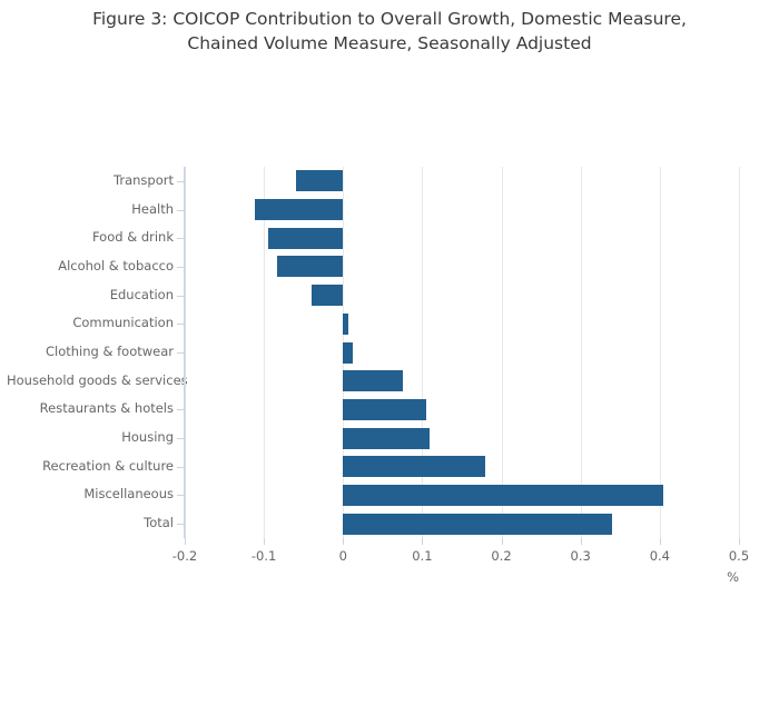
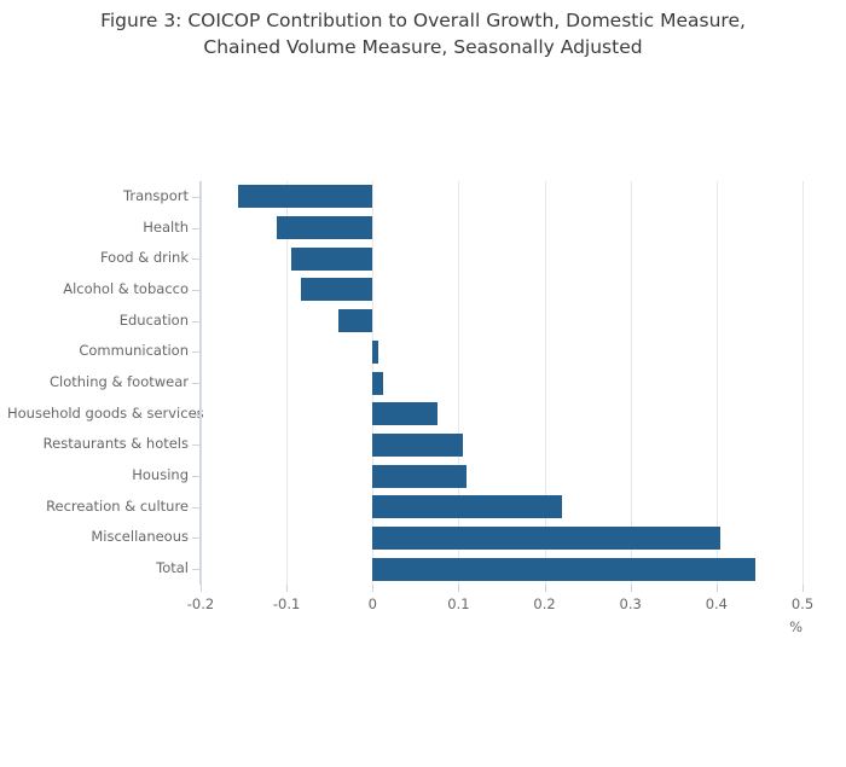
Transport: -0.06 -> -0.16
Recreation & culture: 0.18 -> 0.22
Total: 0.34 -> 0.45
